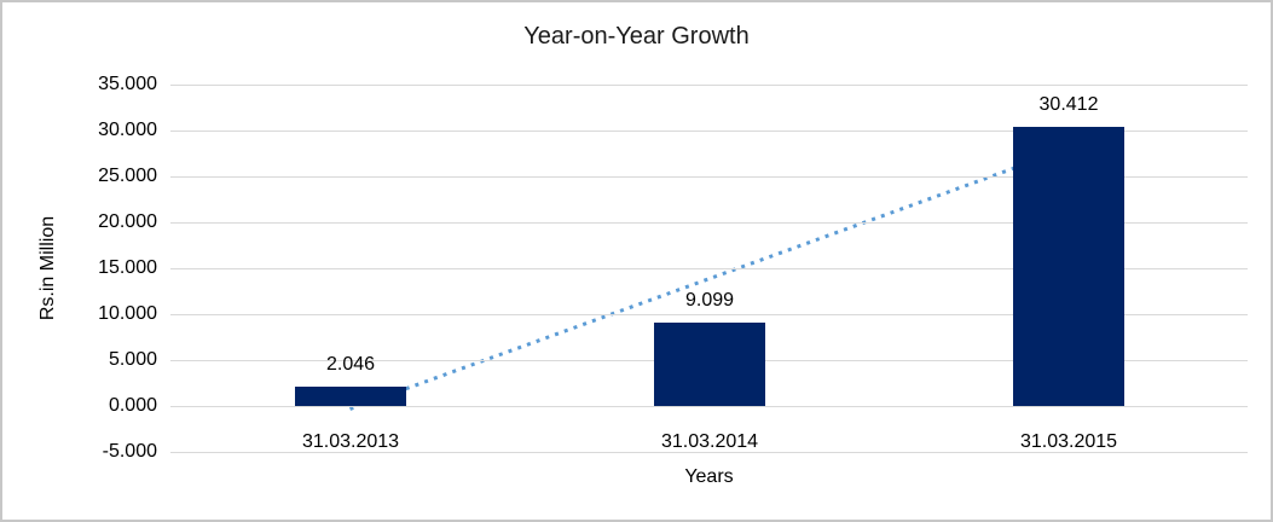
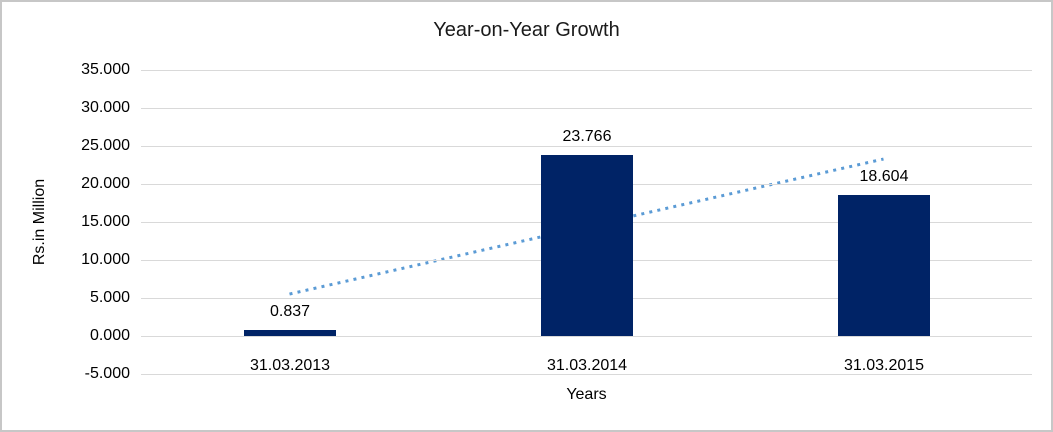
31.03.2013: 2.046 -> 0.837
31.03.2014: 9.099 -> 23.766
31.03.2015: 30.412 -> 18.604
